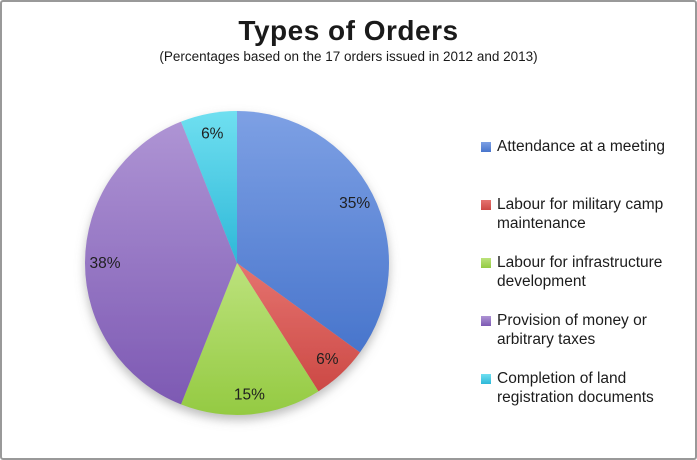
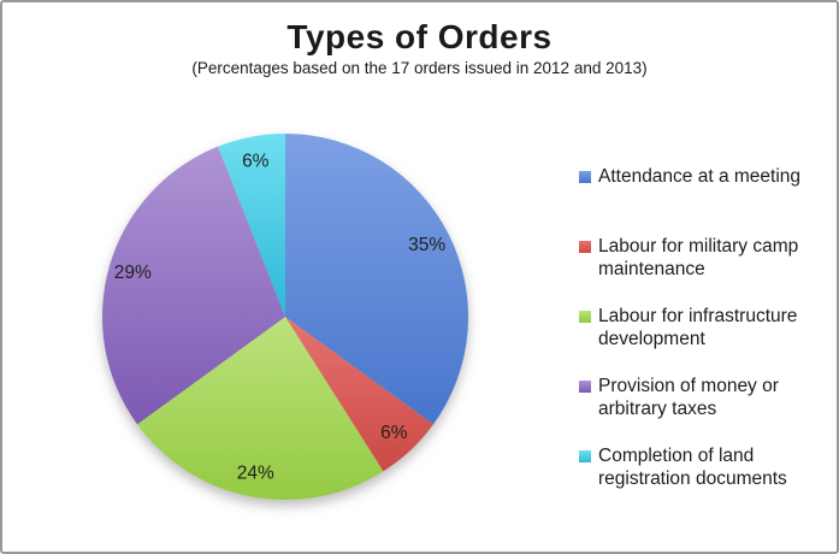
Labour for infrastructure development: 15% -> 24%
Provision of money or arbitrary taxes: 38% -> 29%
